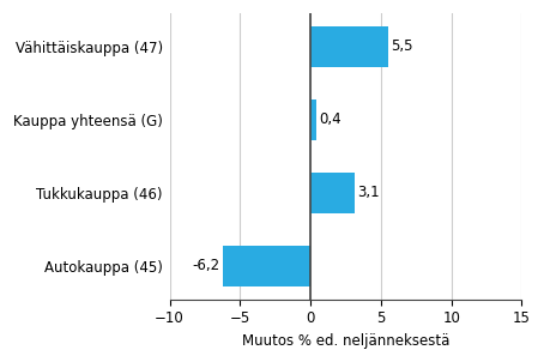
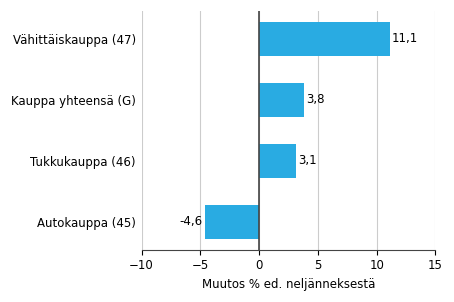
Vähittäiskauppa (47): 5,5 -> 11,1
Kauppa yhteensä (G): 0,4 -> 3,8
Autokauppa (45): -6,2 -> -4,6
